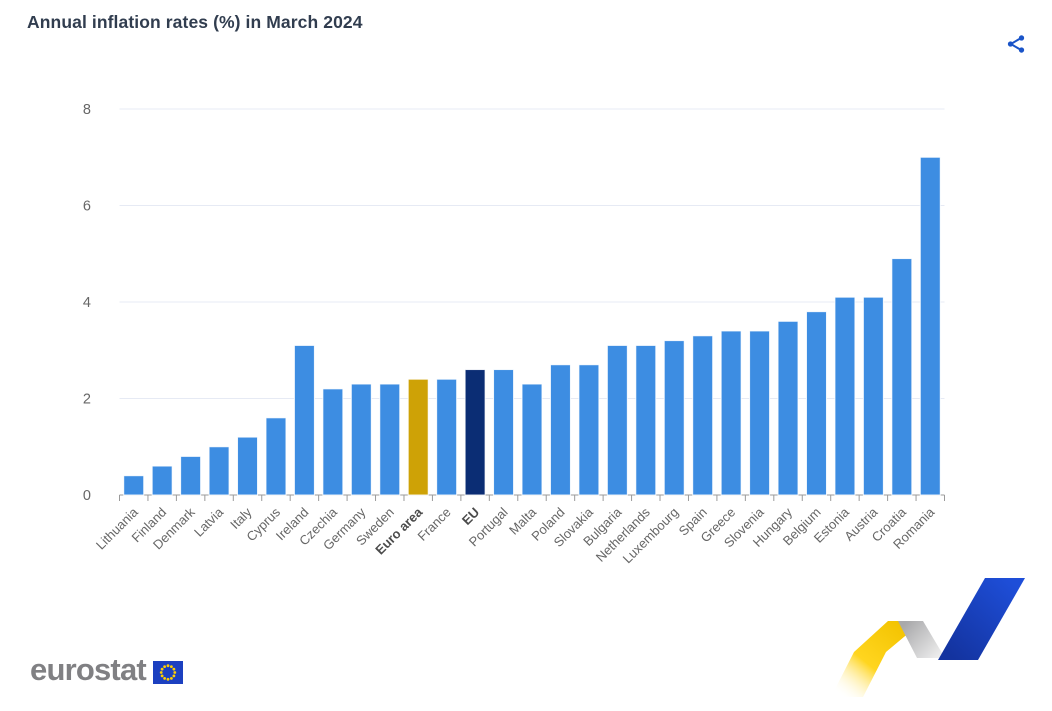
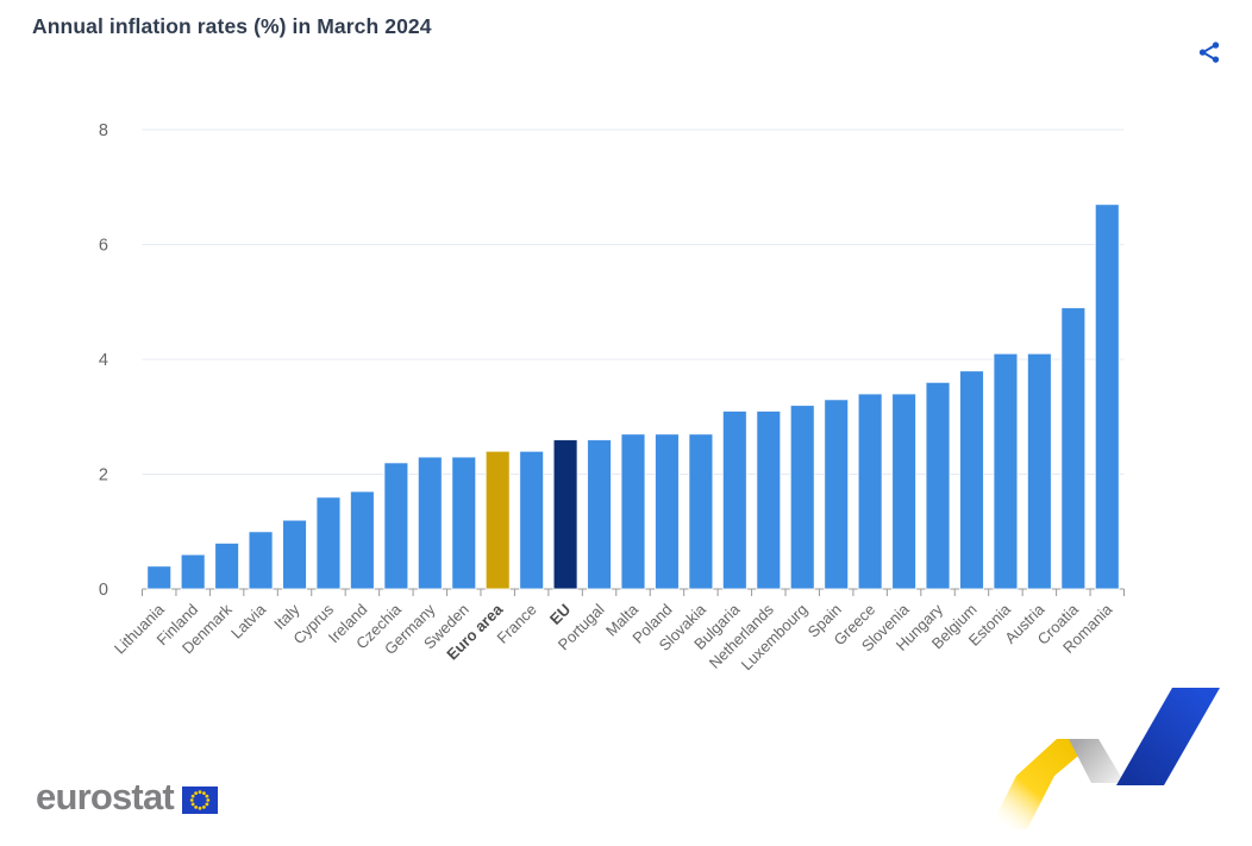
Ireland: 3.1 -> 1.7
Malta: 2.3 -> 2.7
Romania: 7.0 -> 6.7
